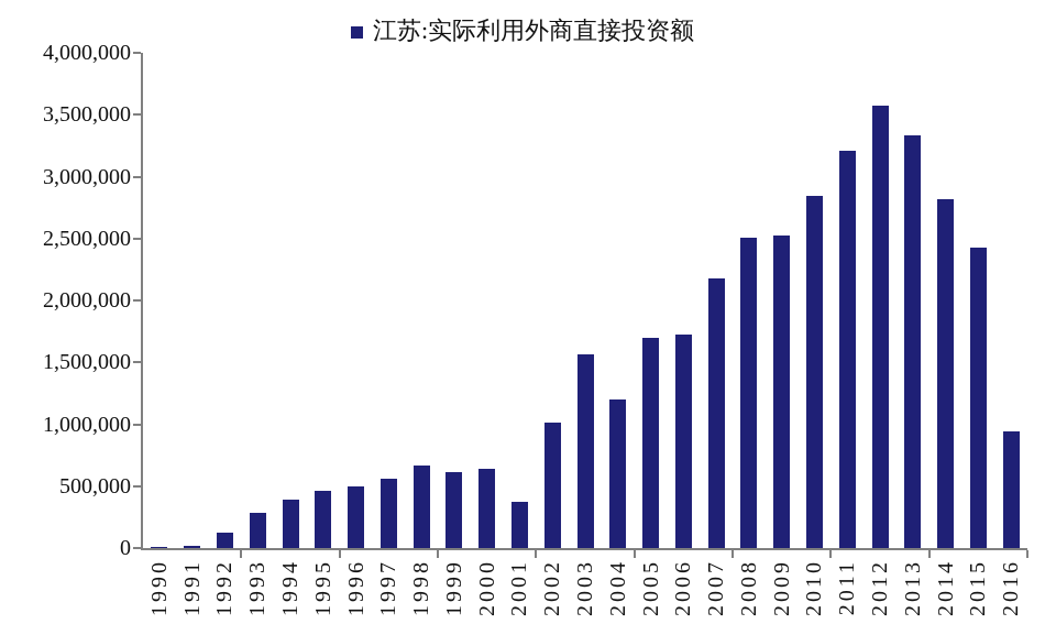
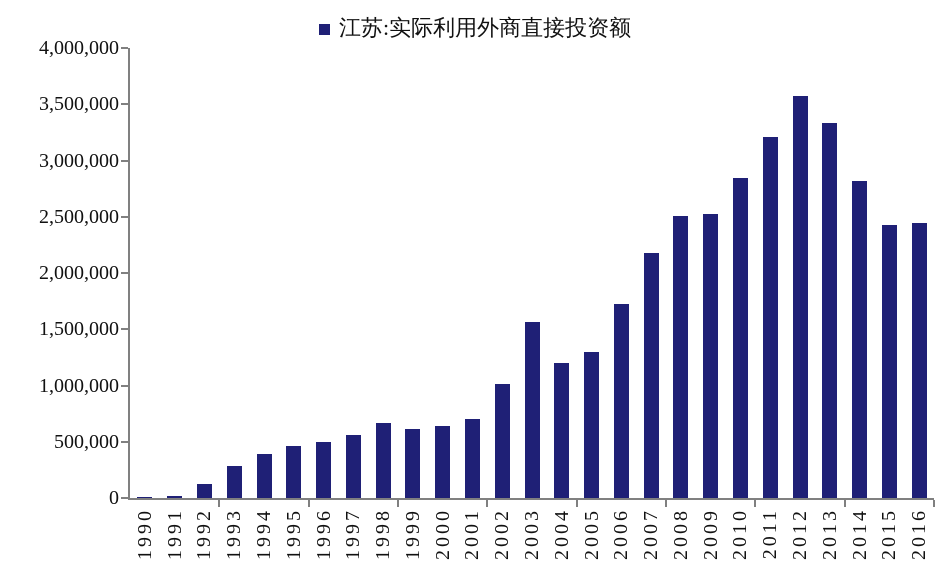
2001: 370000 -> 700000
2005: 1700000 -> 1300000
2016: 940000 -> 2440000
